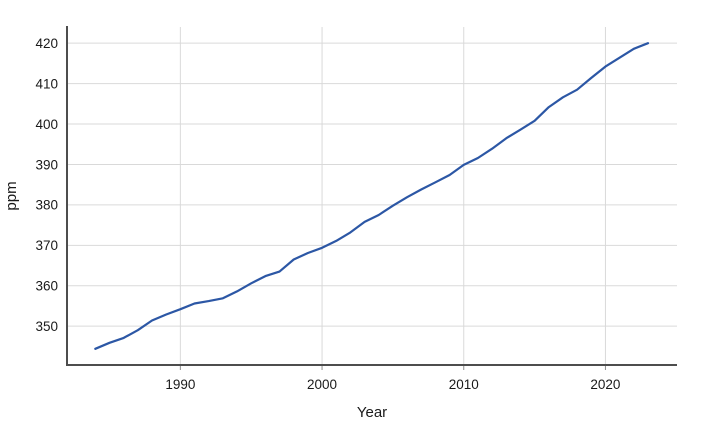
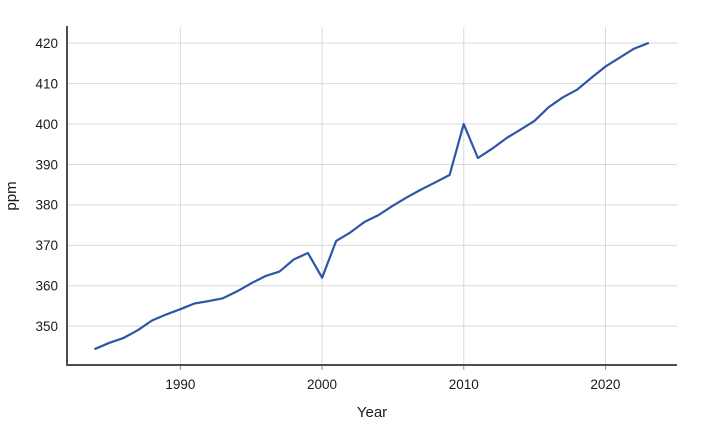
2000: 369 -> 362
2010: 390 -> 400
